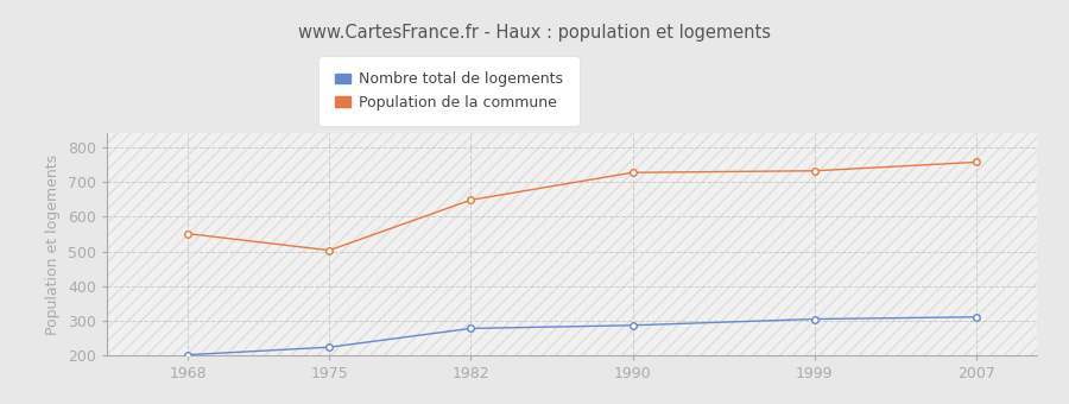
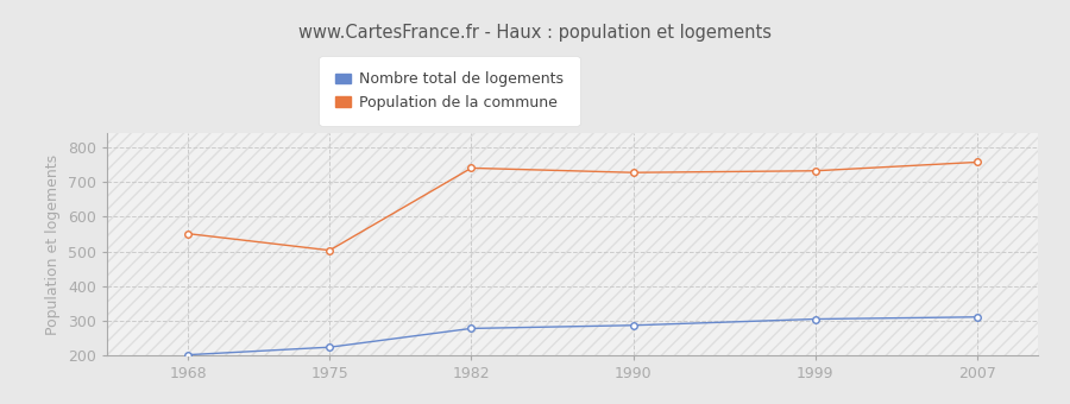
Population de la commune/1982: 648 -> 740
